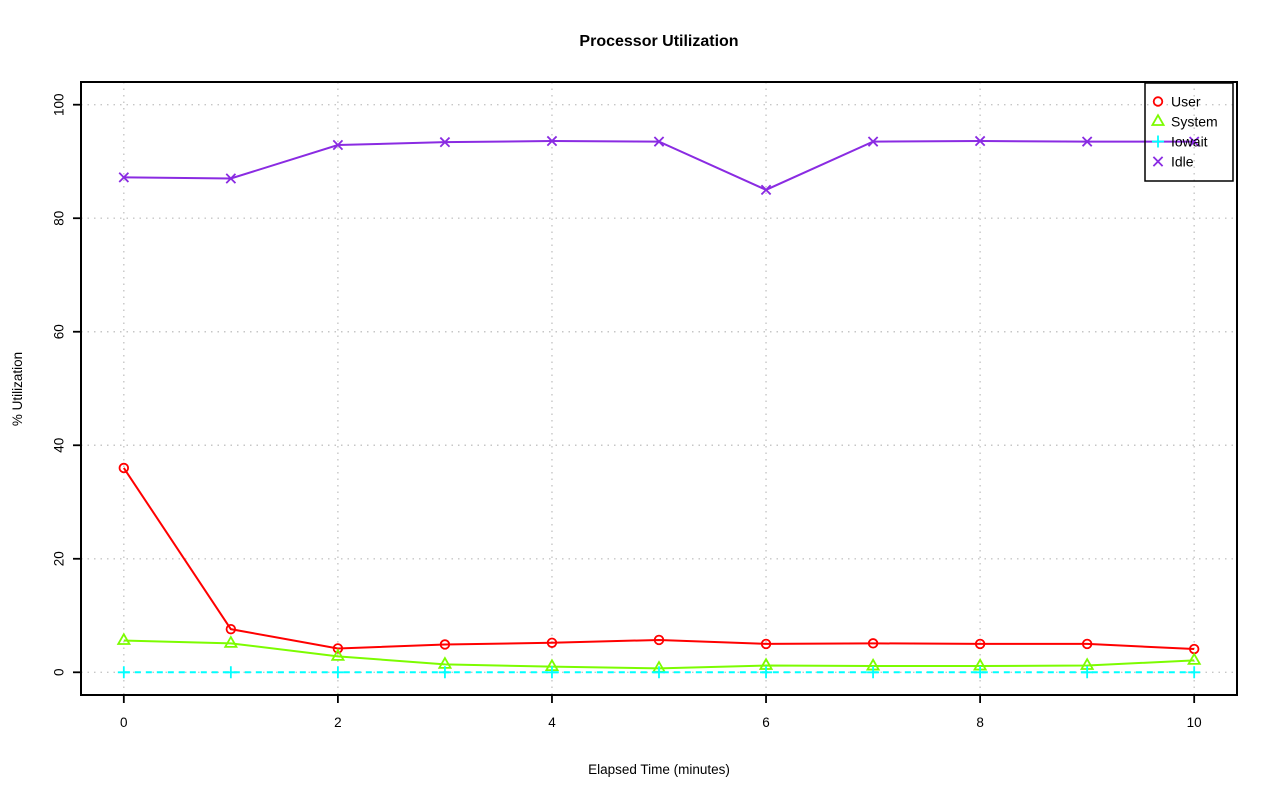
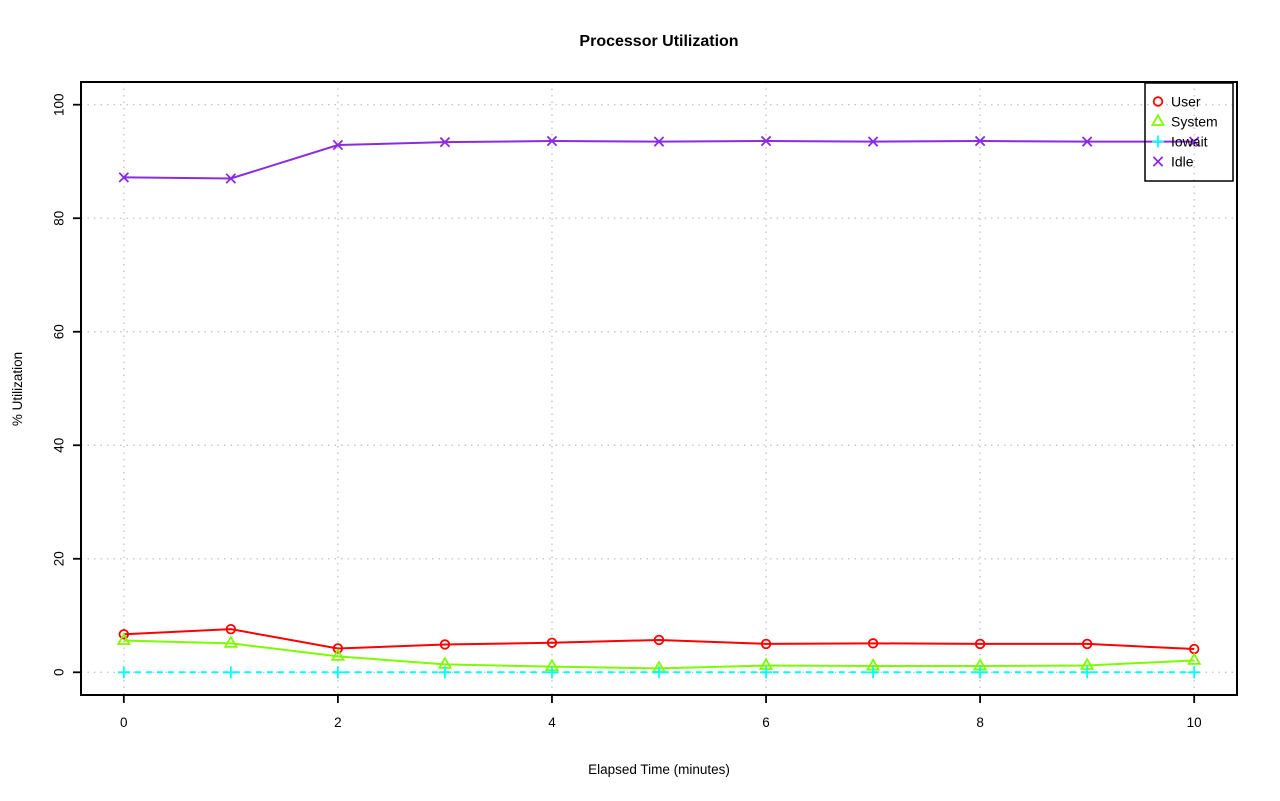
User/0: 36 -> 7
Idle/6: 85 -> 94
